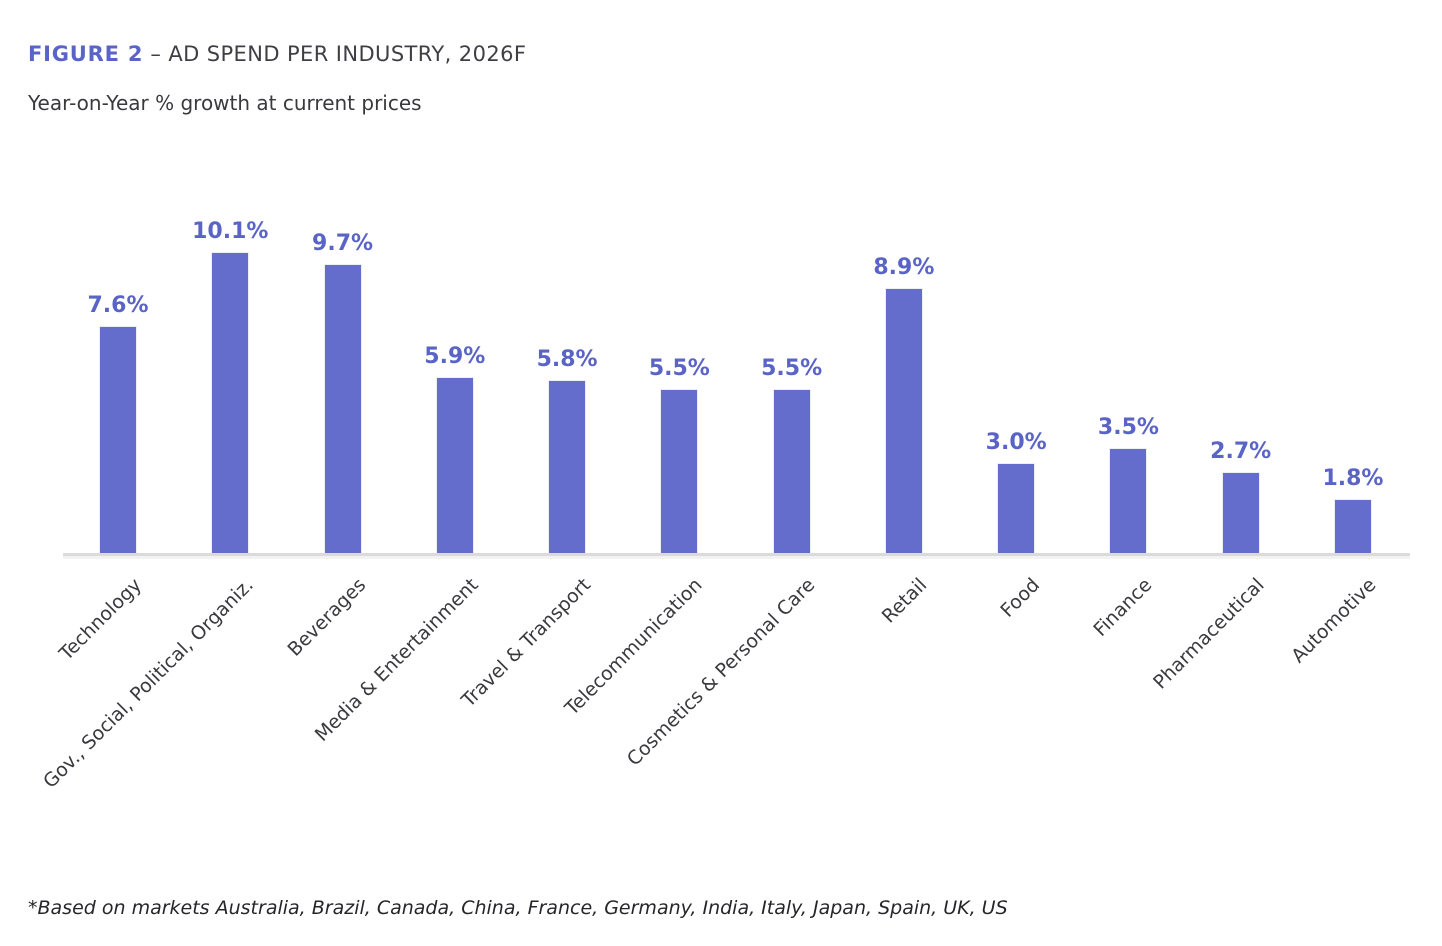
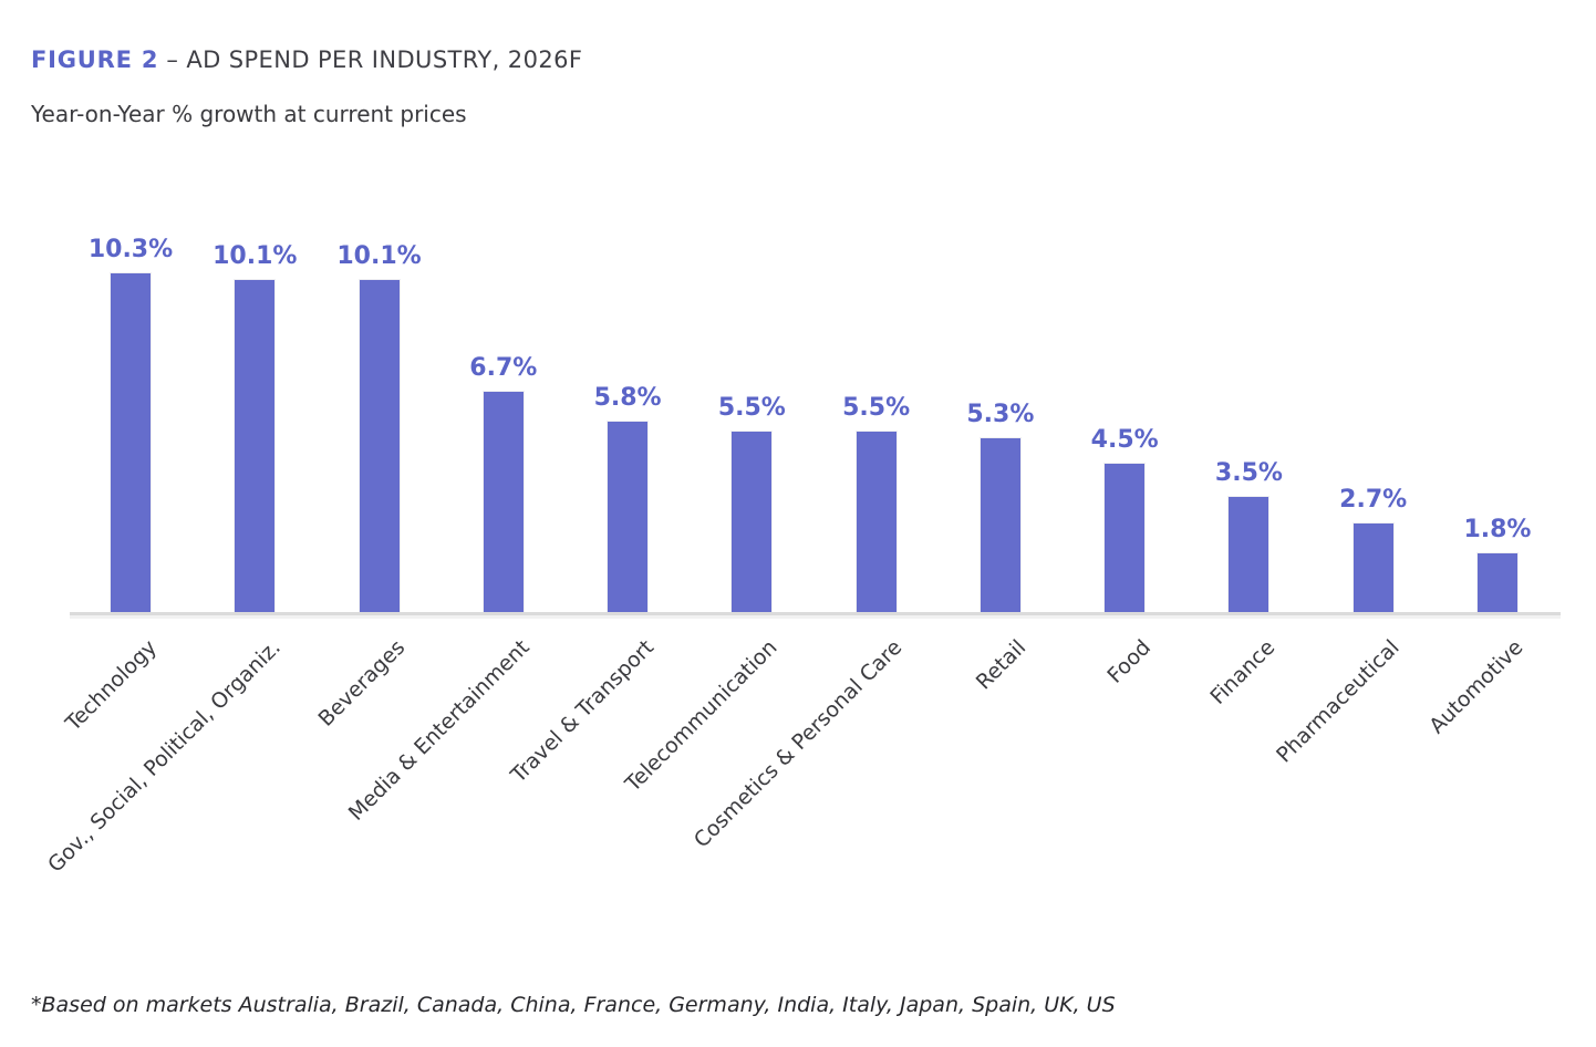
Technology: 7.6% -> 10.3%
Beverages: 9.7% -> 10.1%
Media & Entertainment: 5.9% -> 6.7%
Retail: 8.9% -> 5.3%
Food: 3.0% -> 4.5%
